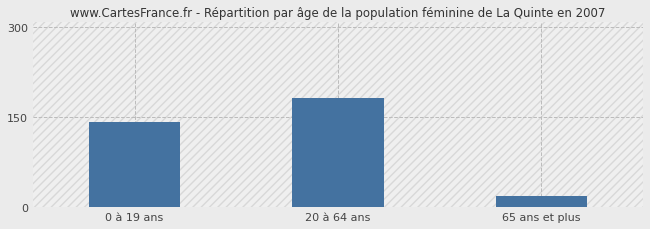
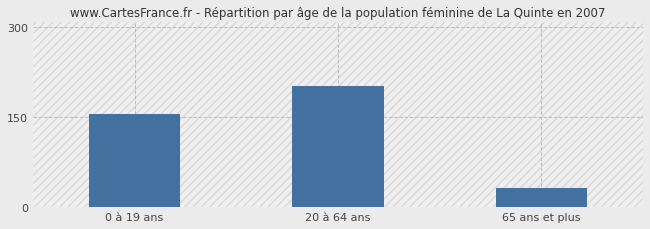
0 à 19 ans: 143 -> 156
20 à 64 ans: 183 -> 202
65 ans et plus: 18 -> 32
